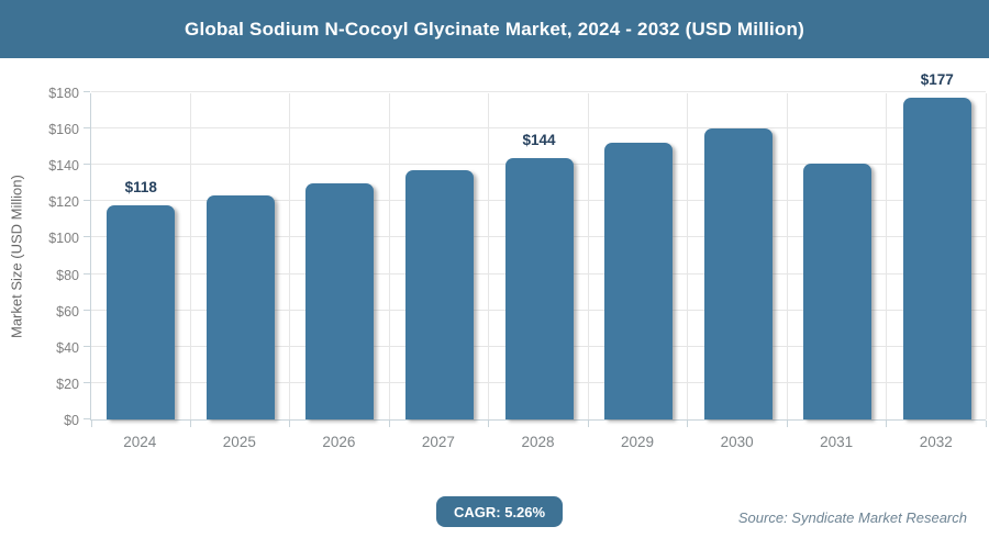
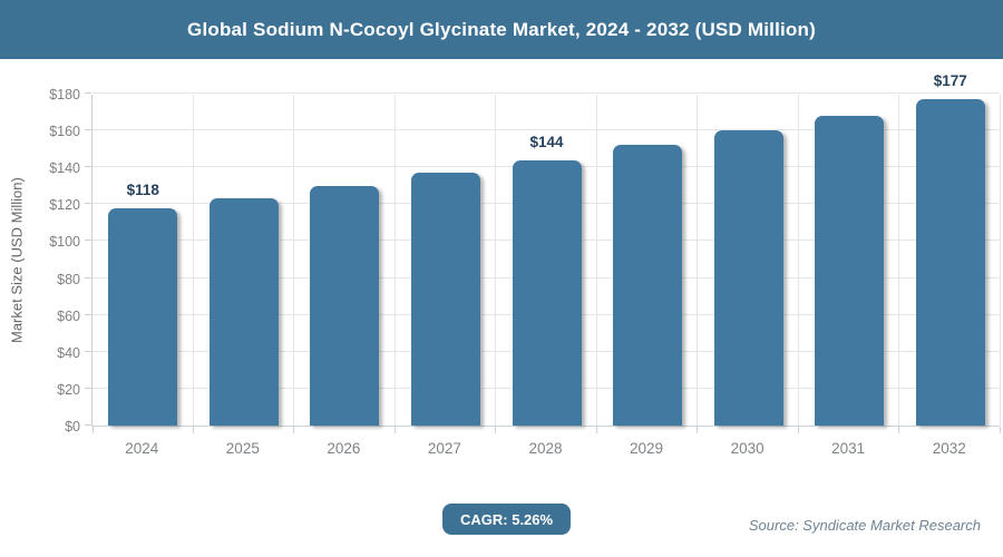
2031: $141 -> $168
